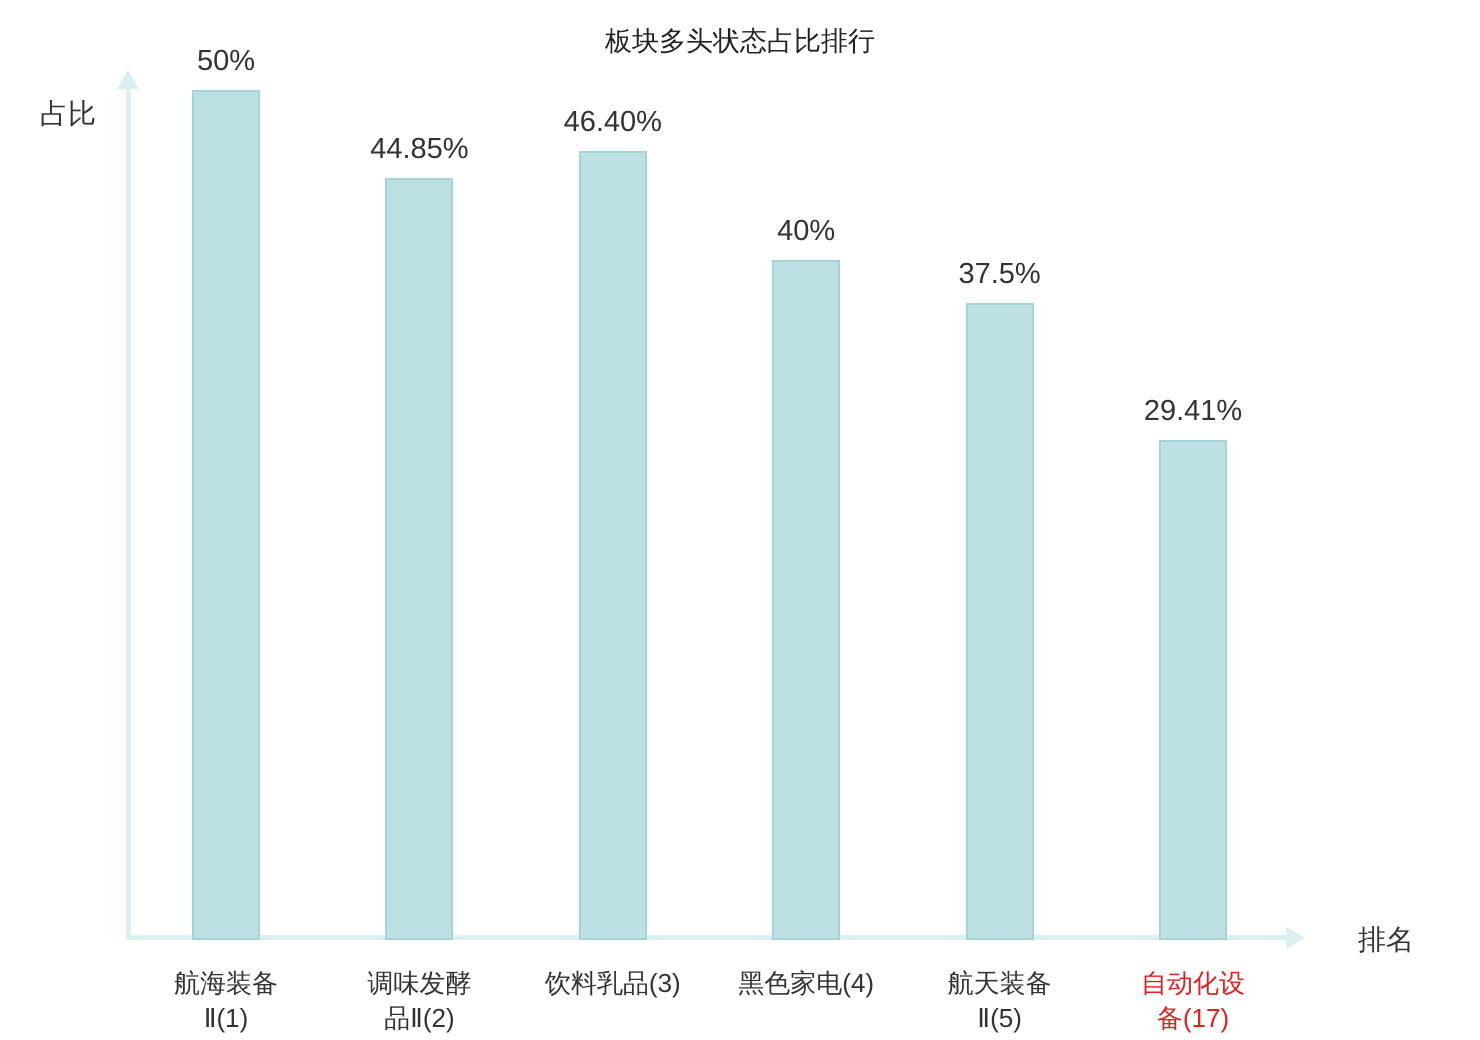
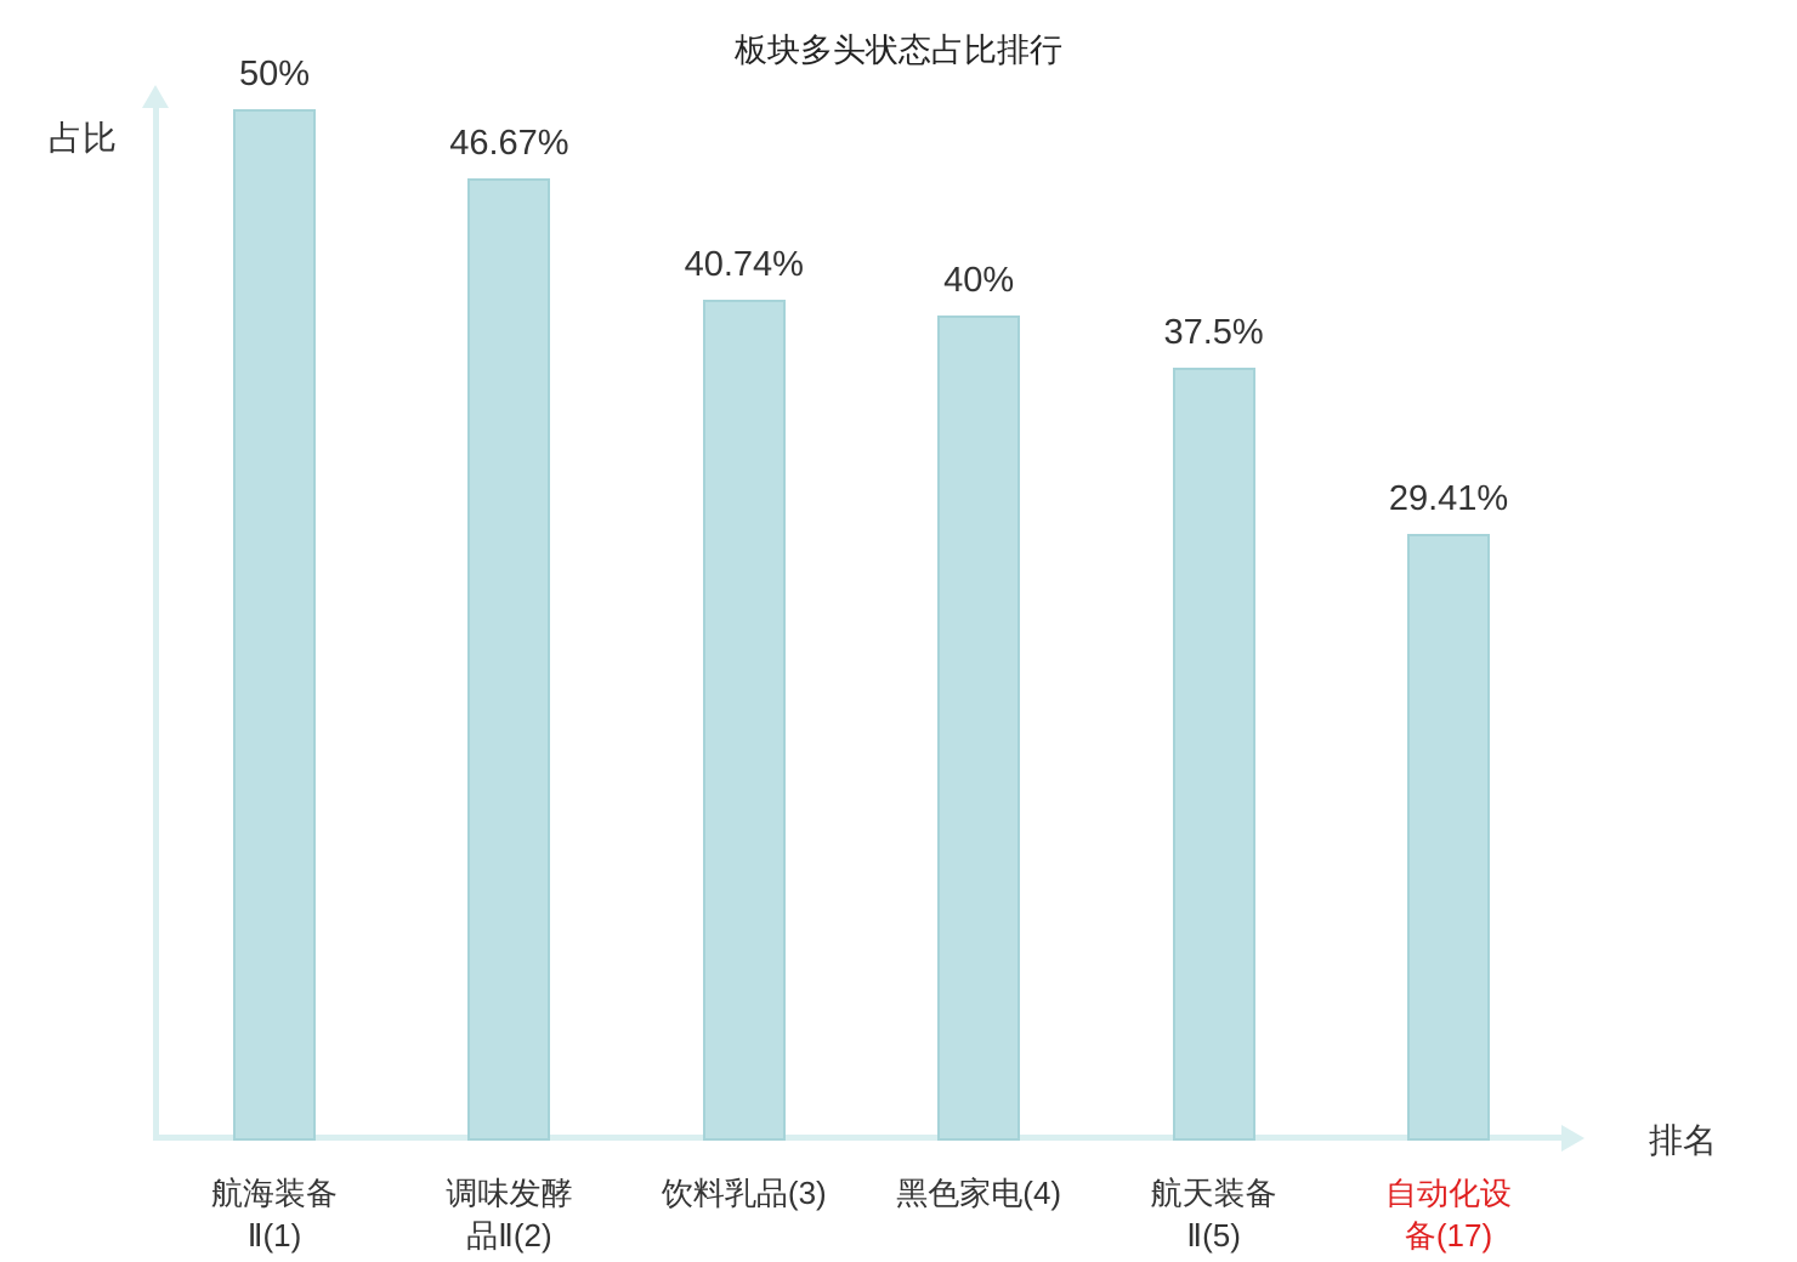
调味发酵 品Ⅱ(2): 44.85% -> 46.67%
饮料乳品(3): 46.40% -> 40.74%
